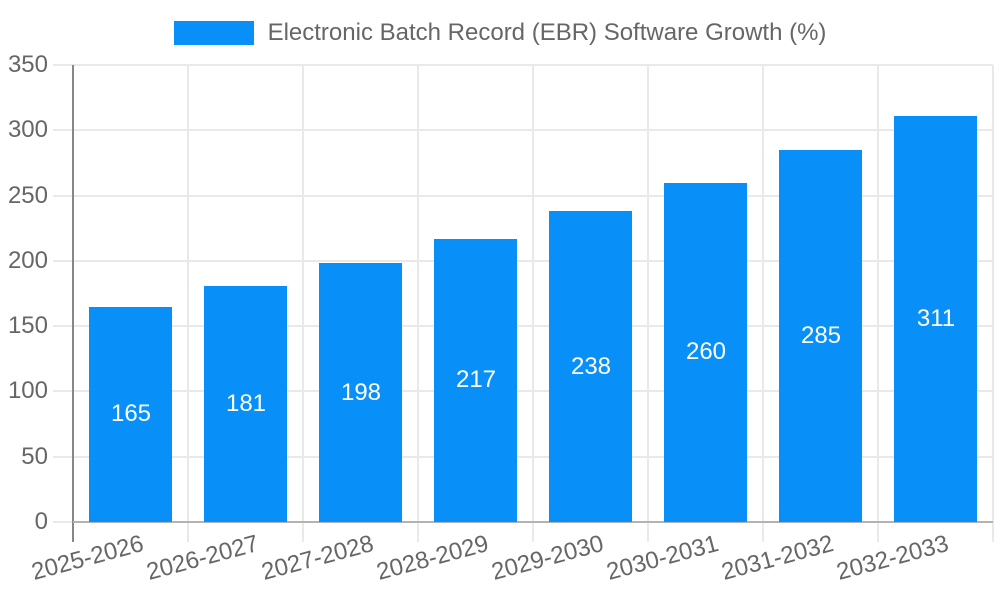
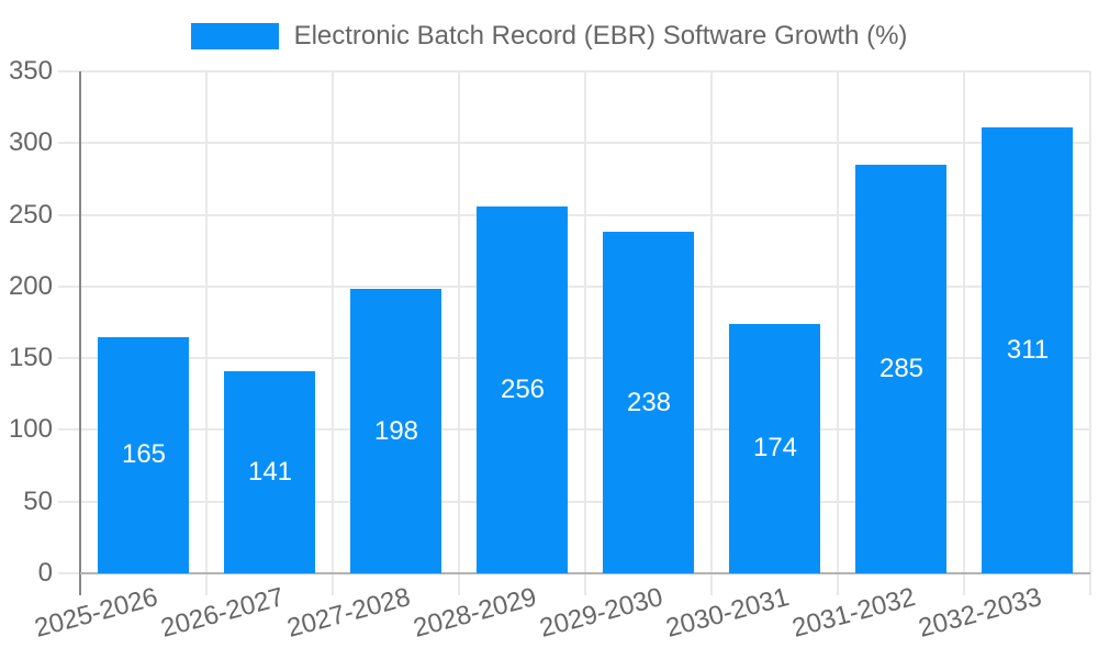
2026-2027: 181 -> 141
2028-2029: 217 -> 256
2030-2031: 260 -> 174
